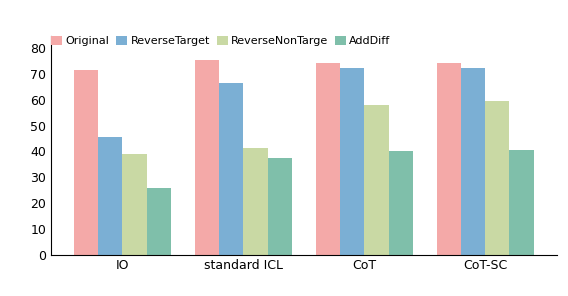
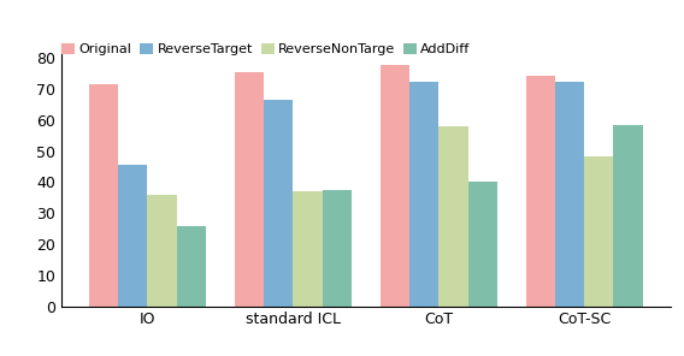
ReverseNonTarge/IO: 39.0 -> 36.0
ReverseNonTarge/standard ICL: 41.5 -> 37.0
Original/CoT: 74.5 -> 78.0
ReverseNonTarge/CoT-SC: 59.5 -> 48.5
AddDiff/CoT-SC: 40.5 -> 58.5
